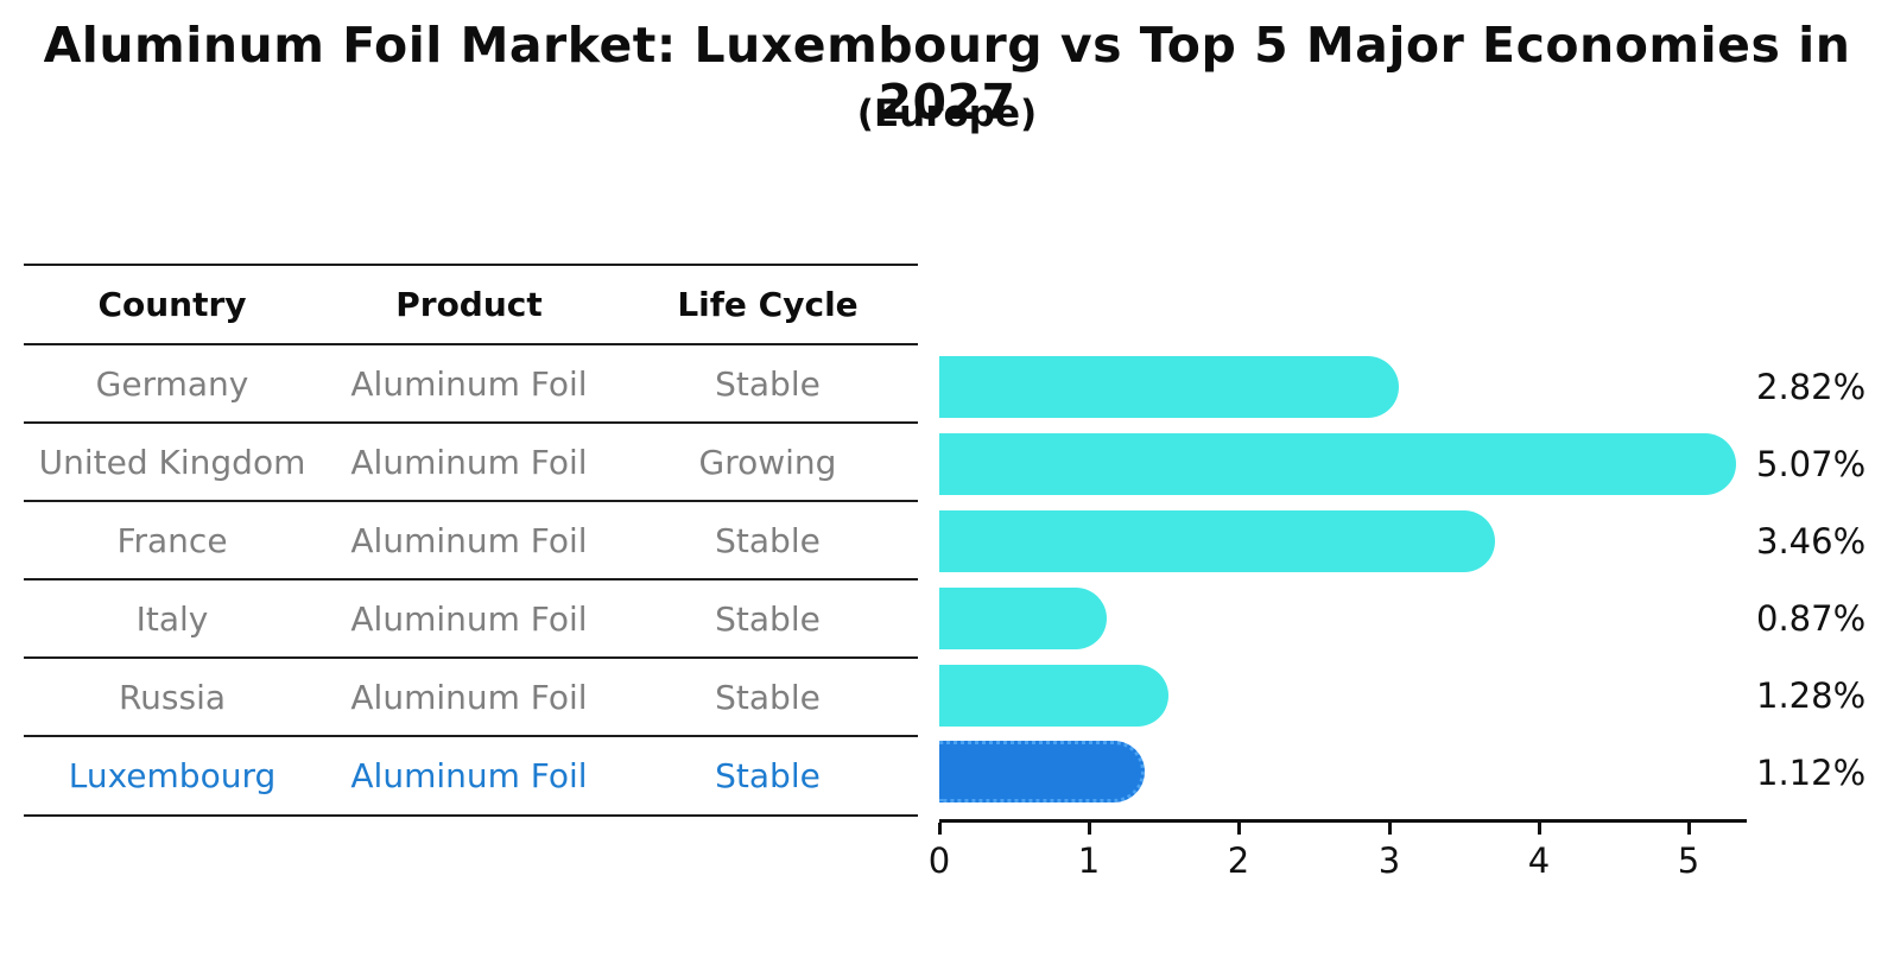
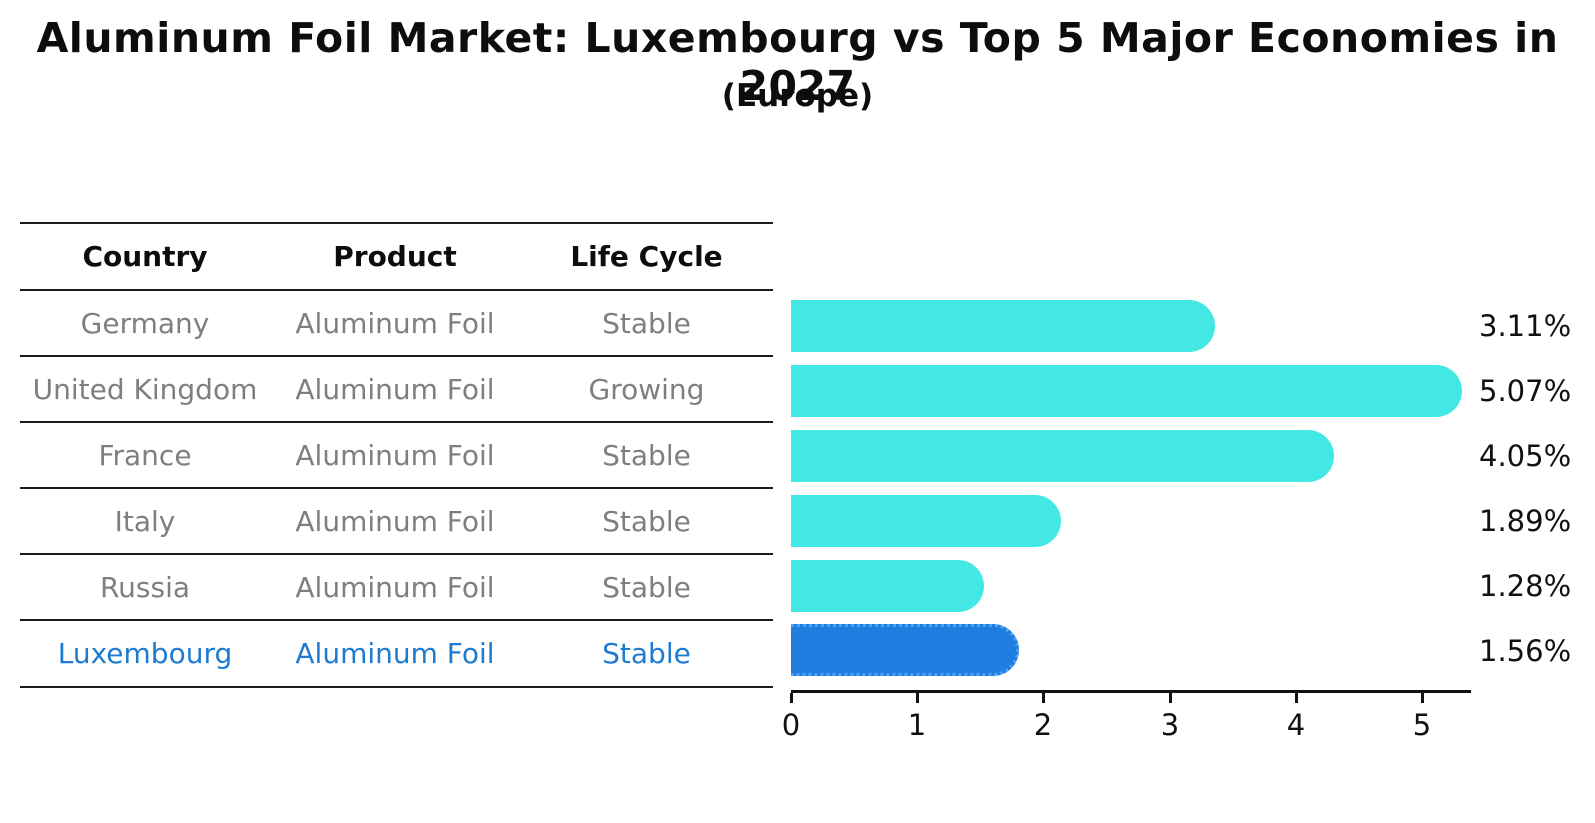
Germany: 2.82% -> 3.11%
France: 3.46% -> 4.05%
Italy: 0.87% -> 1.89%
Luxembourg: 1.12% -> 1.56%
